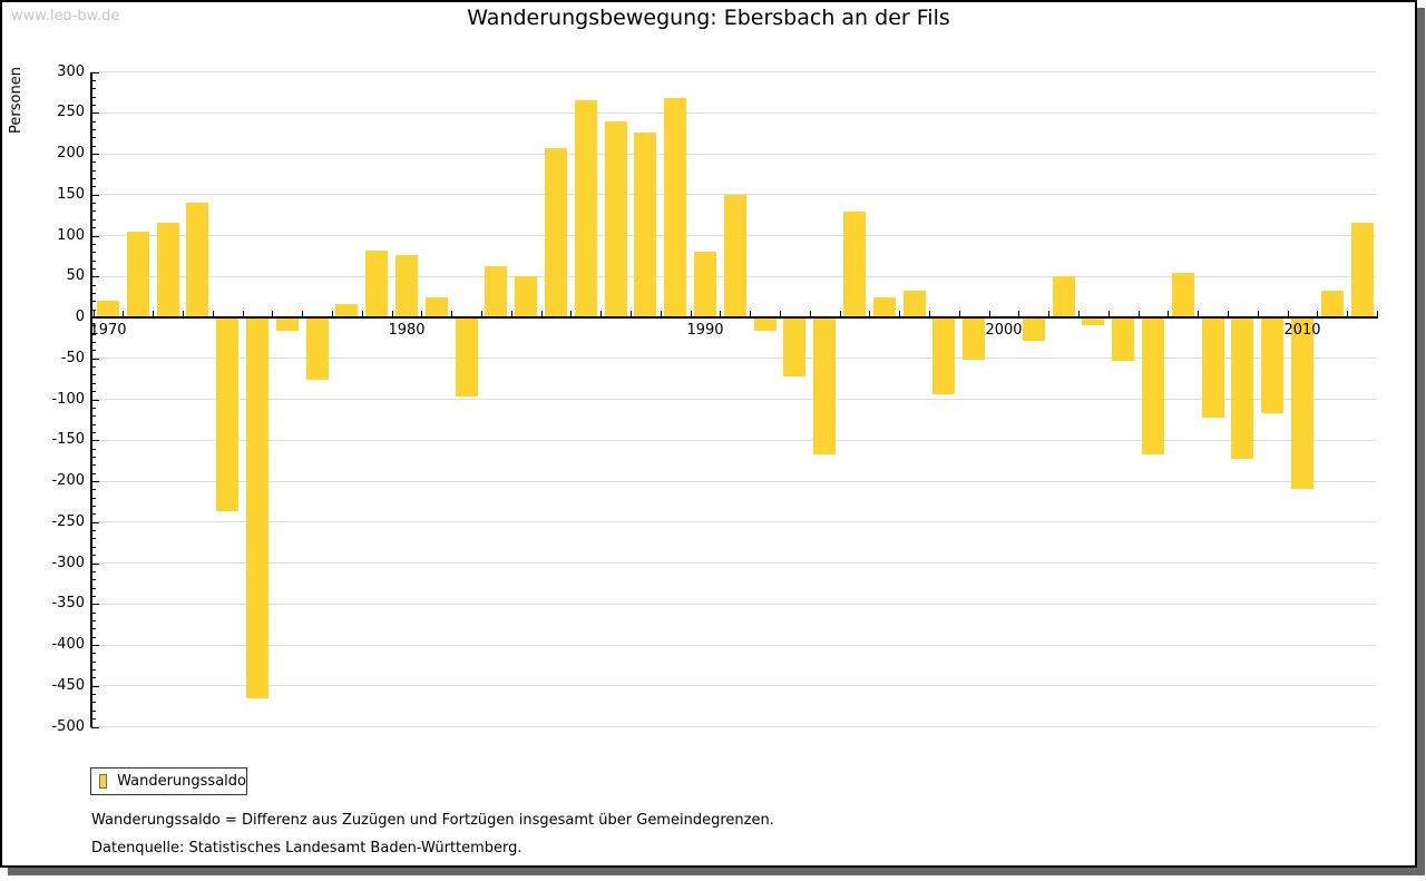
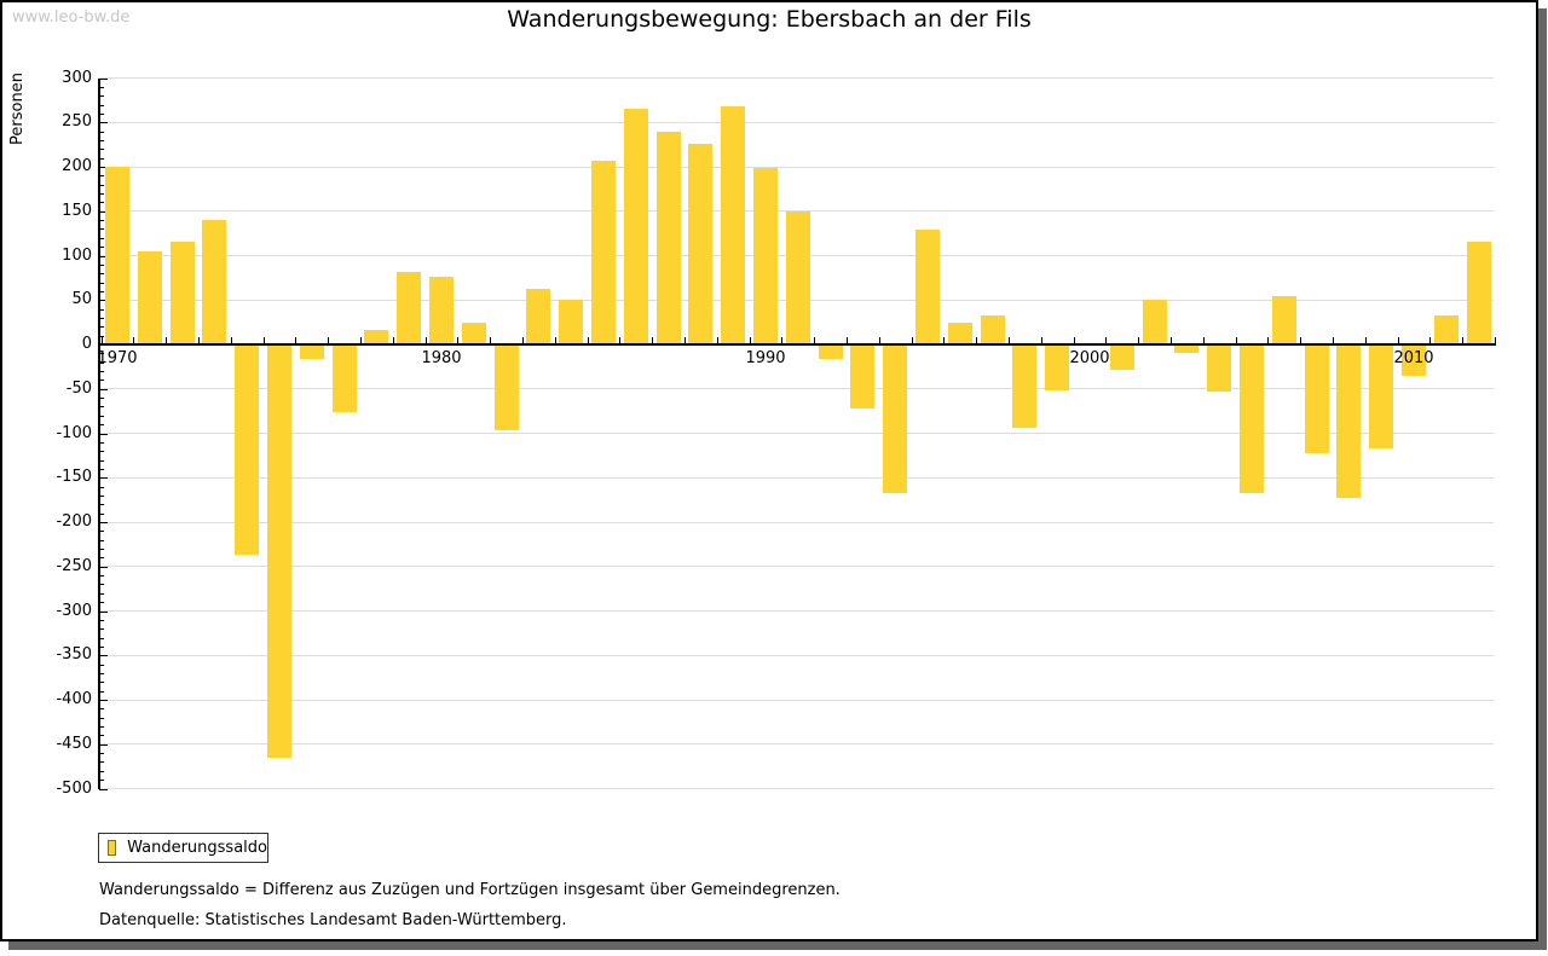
1970: 20 -> 200
1990: 80 -> 200
2010: -210 -> -40
